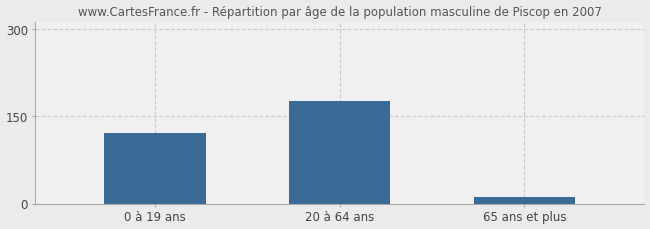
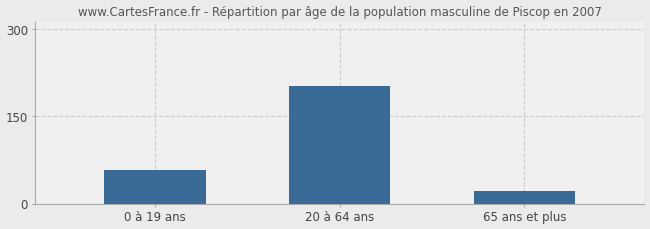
0 à 19 ans: 121 -> 58
20 à 64 ans: 175 -> 202
65 ans et plus: 12 -> 22
